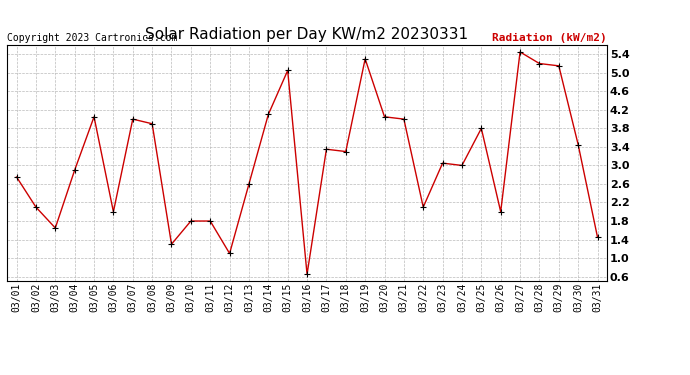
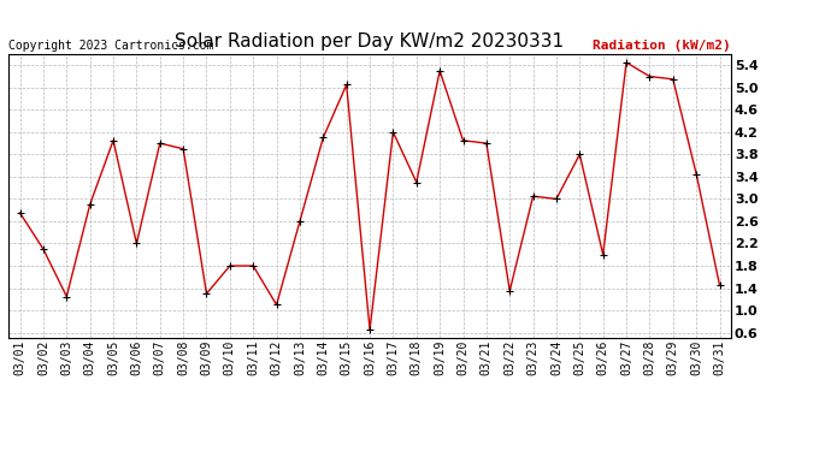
03/03: 1.65 -> 1.25
03/06: 2.00 -> 2.20
03/17: 3.35 -> 4.20
03/22: 2.10 -> 1.35
